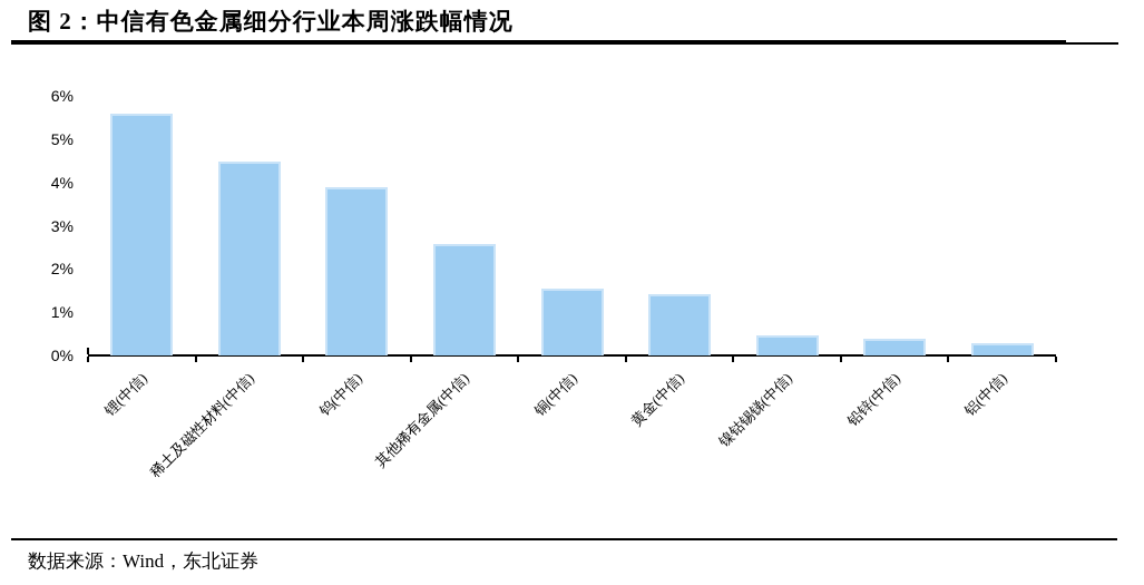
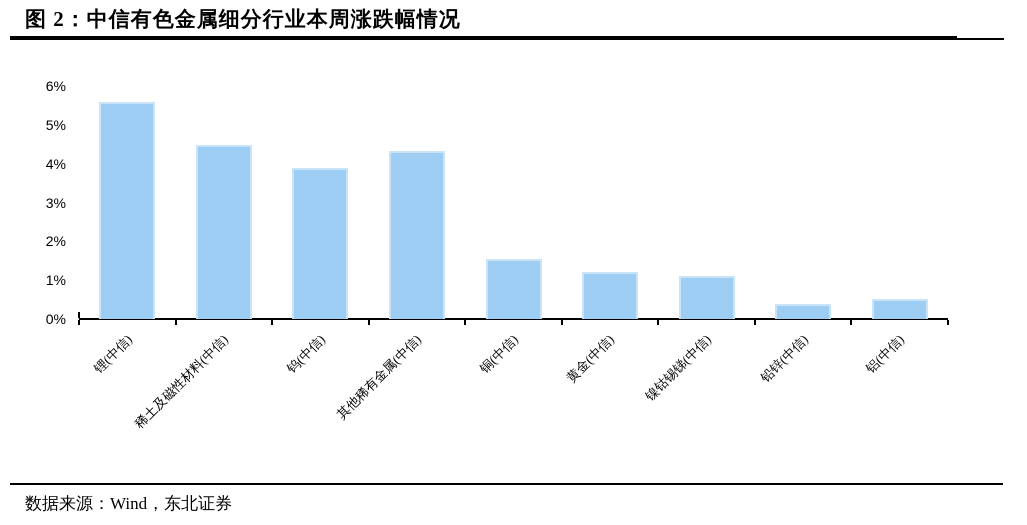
其他稀有金属(中信): 2.6% -> 4.3%
黄金(中信): 1.4% -> 1.2%
镍钴锡锑(中信): 0.5% -> 1.1%
铝(中信): 0.3% -> 0.5%
